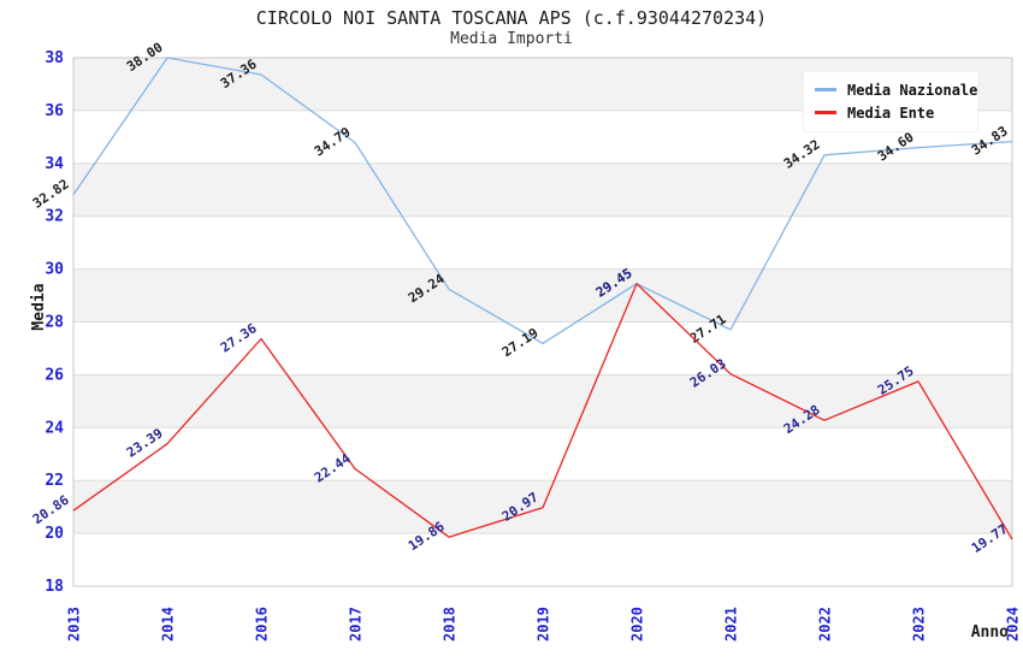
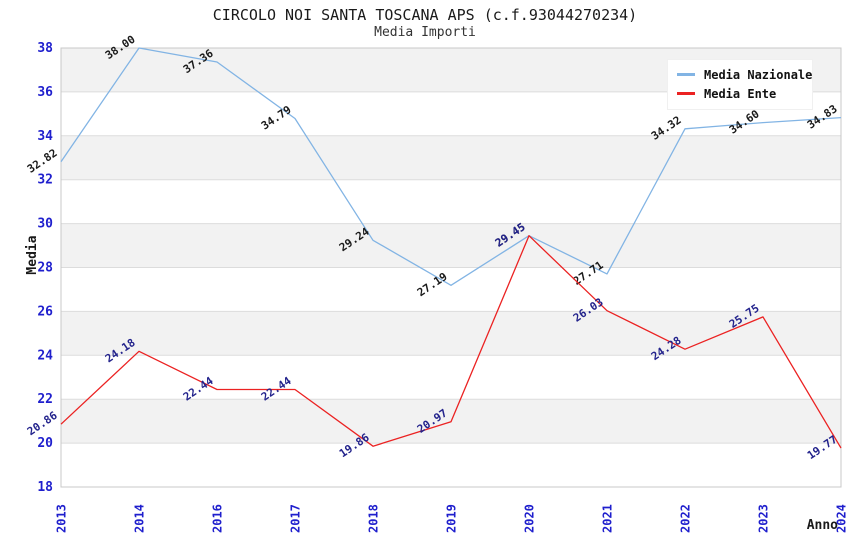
Media Ente/2014: 23.39 -> 24.18
Media Ente/2016: 27.36 -> 22.44
